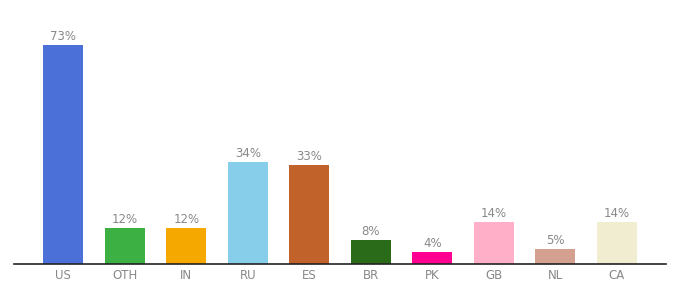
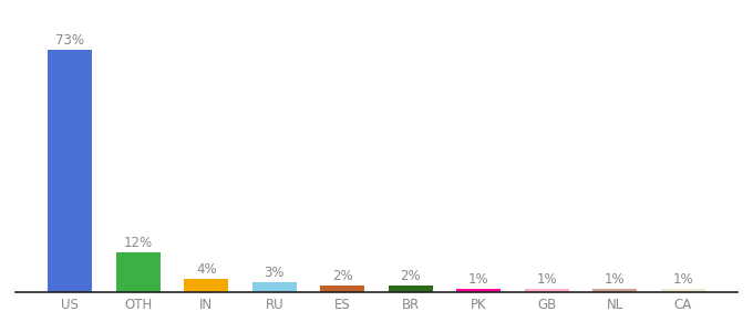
IN: 12% -> 4%
RU: 34% -> 3%
ES: 33% -> 2%
BR: 8% -> 2%
PK: 4% -> 1%
GB: 14% -> 1%
NL: 5% -> 1%
CA: 14% -> 1%
